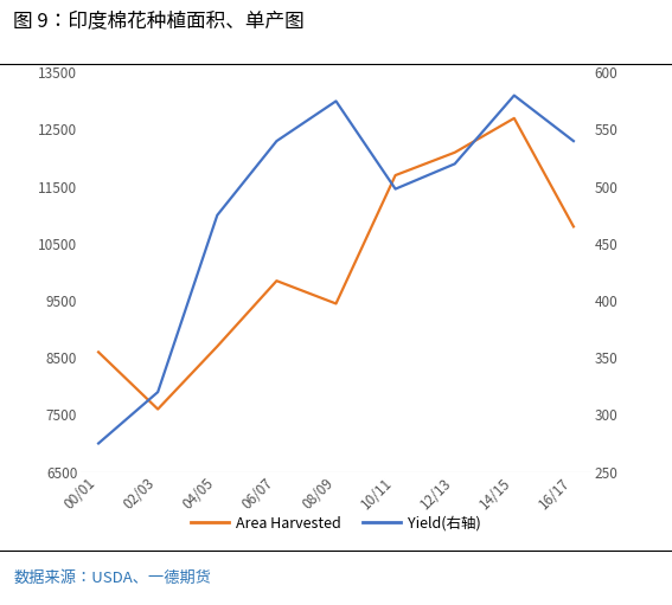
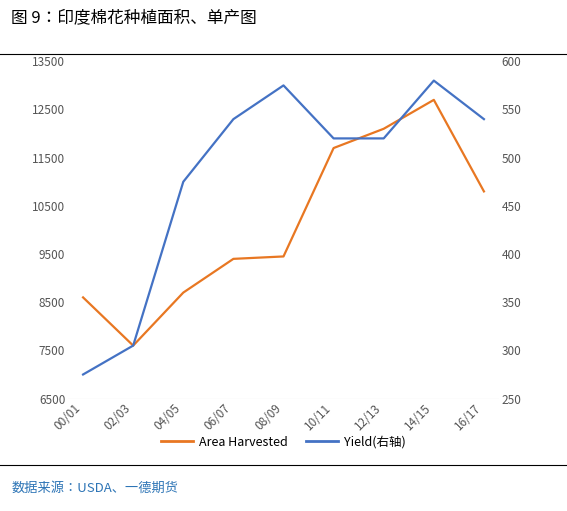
Yield(右轴)/02/03: 320 -> 305
Area Harvested/06/07: 9850 -> 9400
Yield(右轴)/10/11: 498 -> 520
